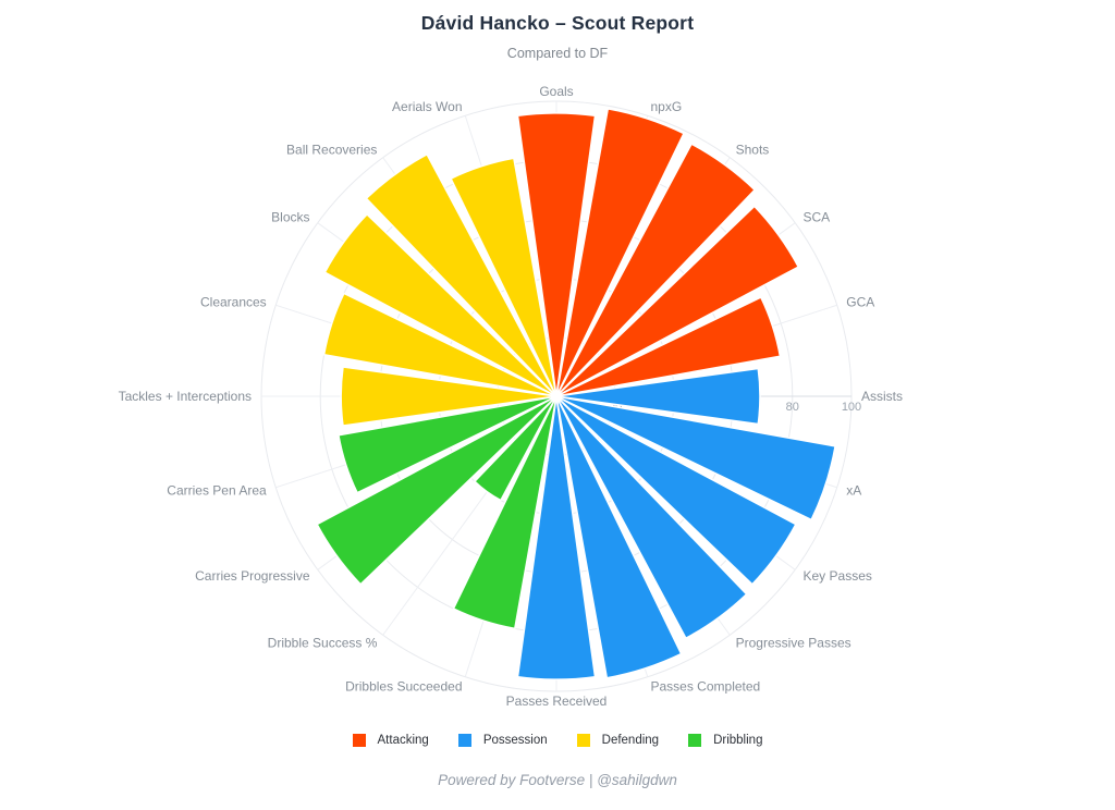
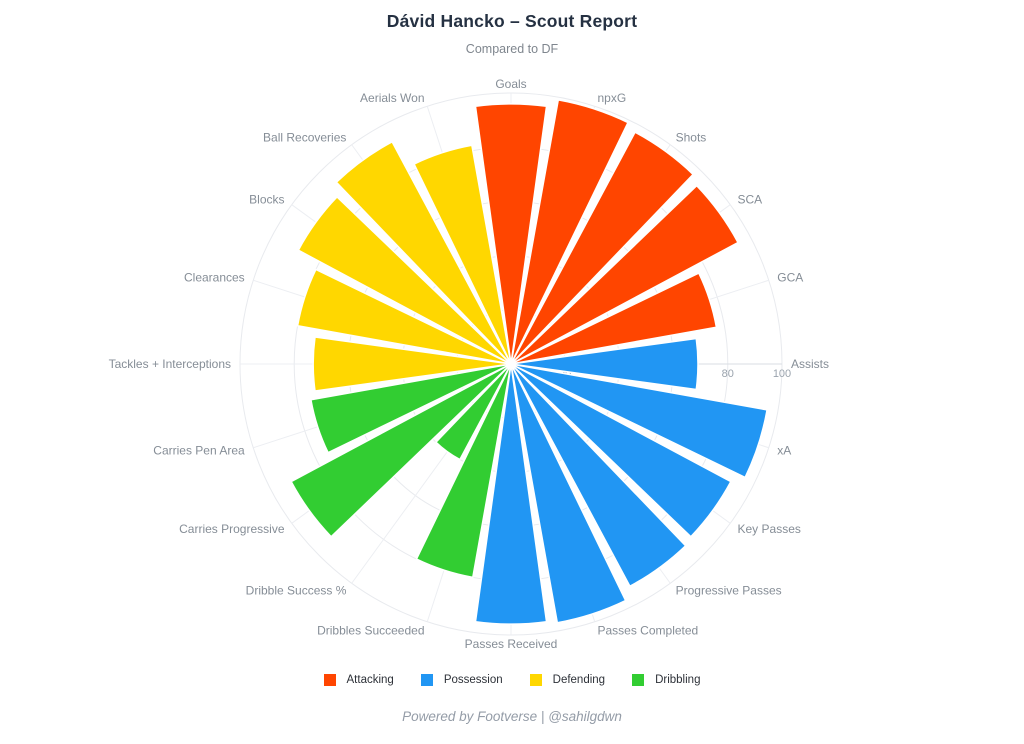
SCA: 93 -> 95
